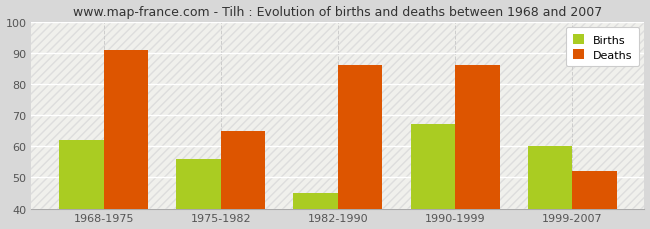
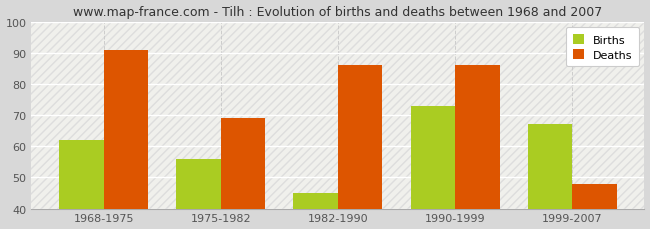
Deaths/1975-1982: 65 -> 69
Births/1990-1999: 67 -> 73
Births/1999-2007: 60 -> 67
Deaths/1999-2007: 52 -> 48
